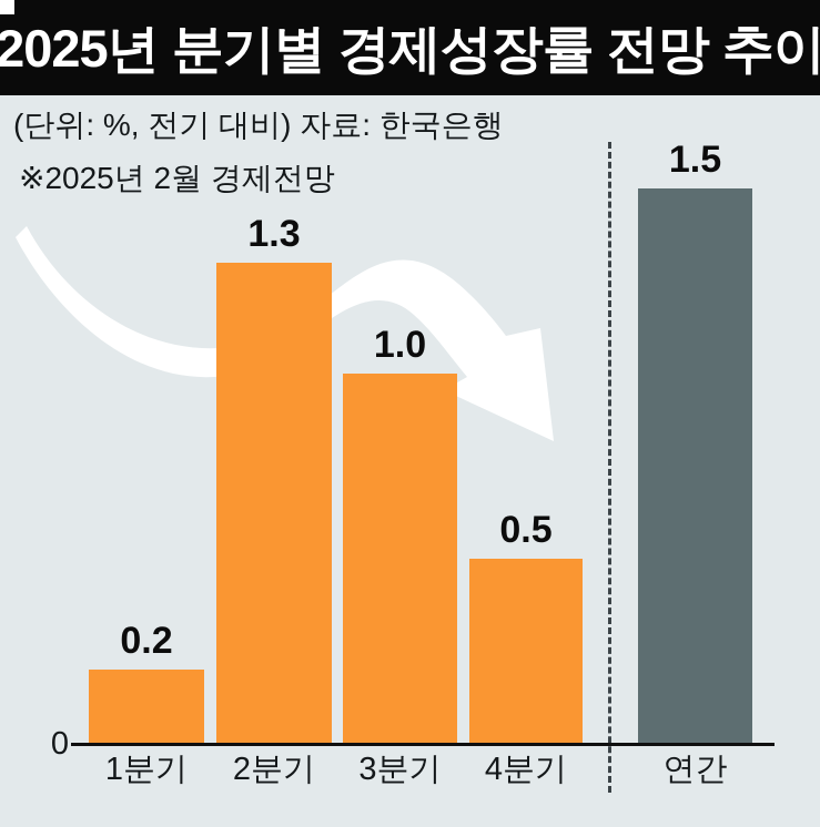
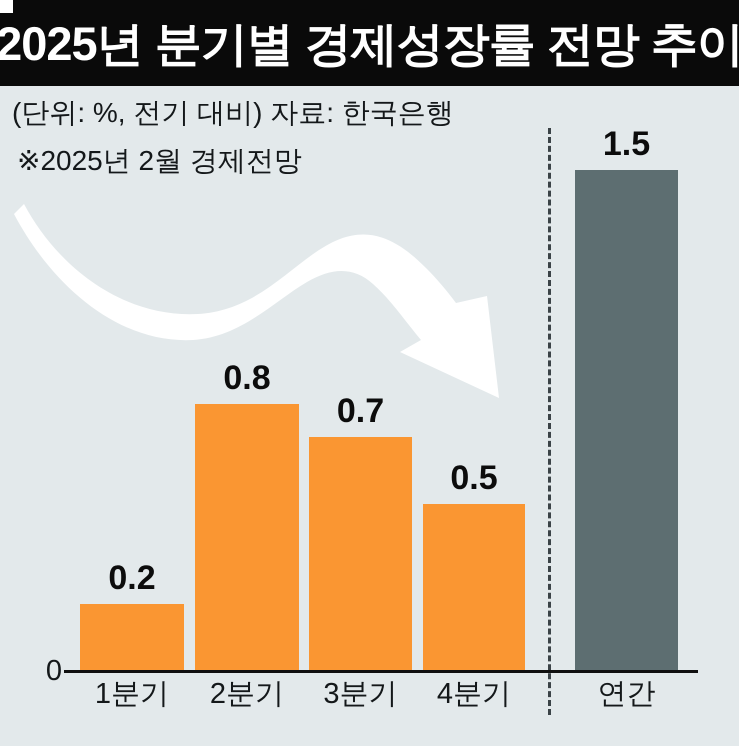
2분기: 1.3 -> 0.8
3분기: 1.0 -> 0.7
